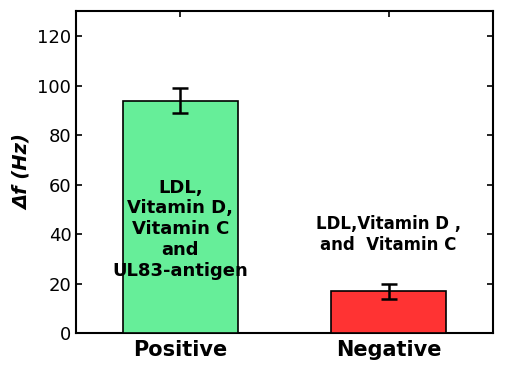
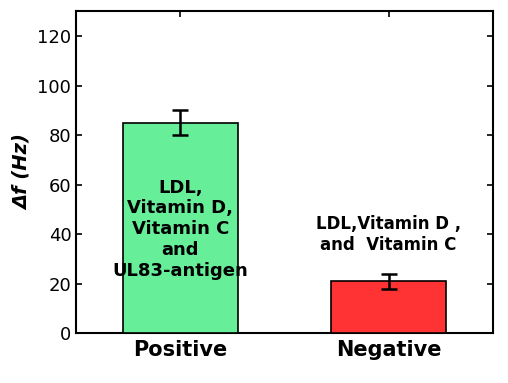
Positive: 94 -> 85
Negative: 17 -> 21
